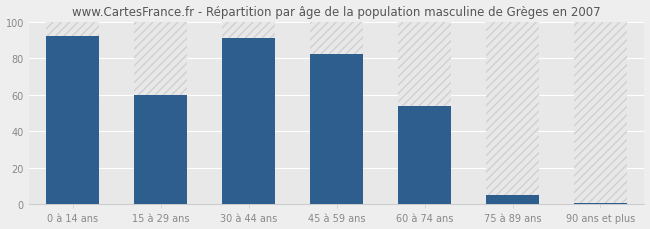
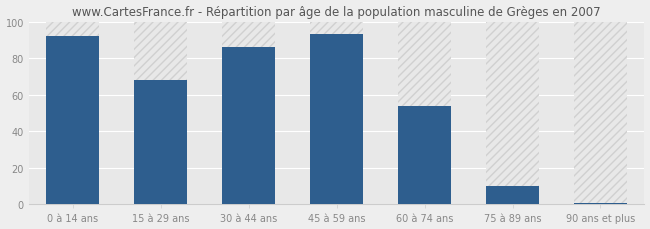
15 à 29 ans: 60 -> 68
30 à 44 ans: 91 -> 86
45 à 59 ans: 82 -> 93
75 à 89 ans: 5 -> 10
